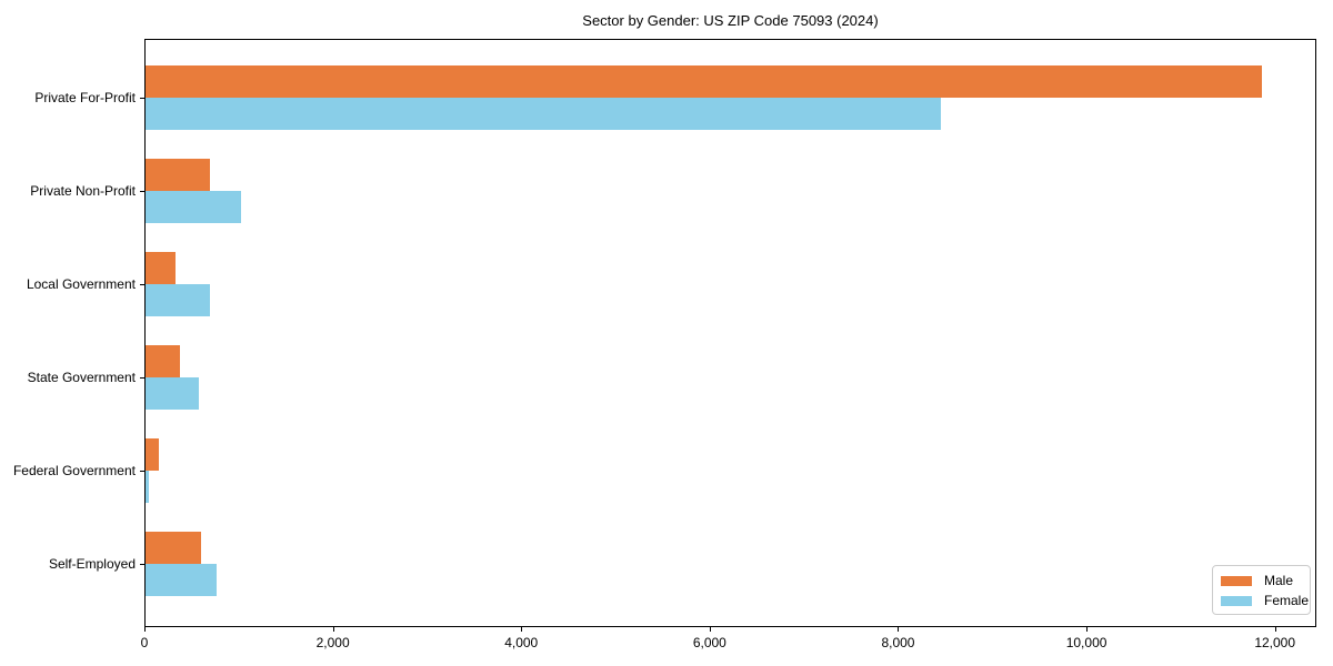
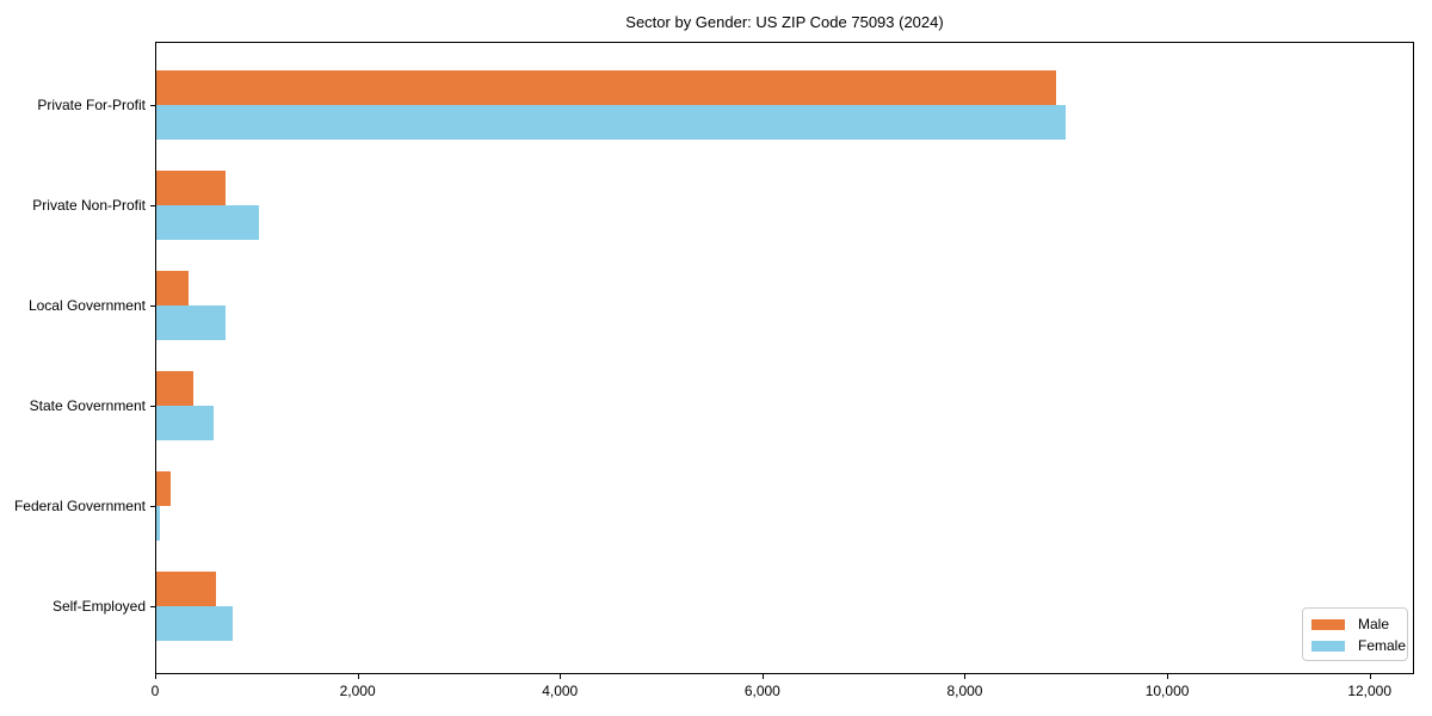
Male/Private For-Profit: 11900 -> 8900
Female/Private For-Profit: 8500 -> 9000
